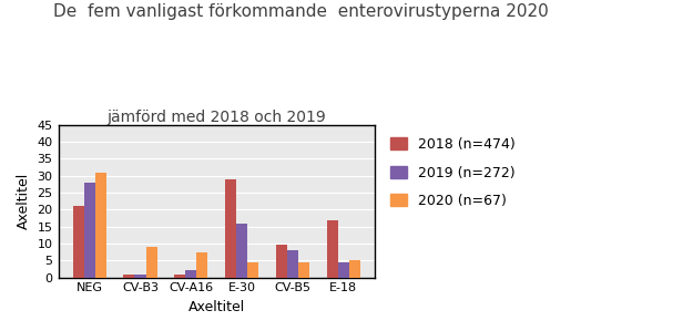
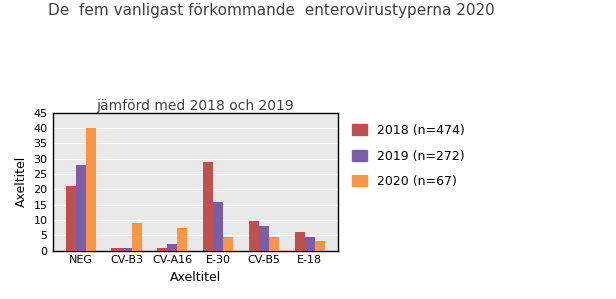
2020 (n=67)/NEG: 31.0 -> 40.0
2018 (n=474)/E-18: 17.0 -> 6.0
2020 (n=67)/E-18: 5.0 -> 3.0
